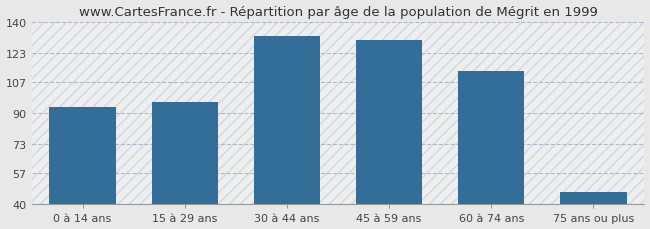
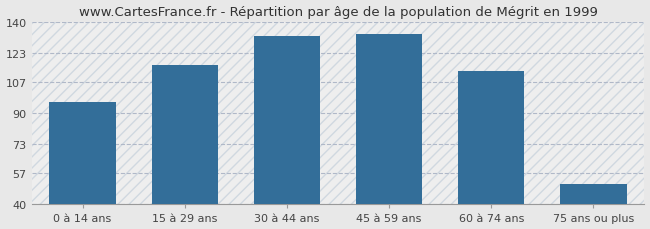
0 à 14 ans: 93 -> 96
15 à 29 ans: 96 -> 116
45 à 59 ans: 130 -> 133
75 ans ou plus: 47 -> 51
